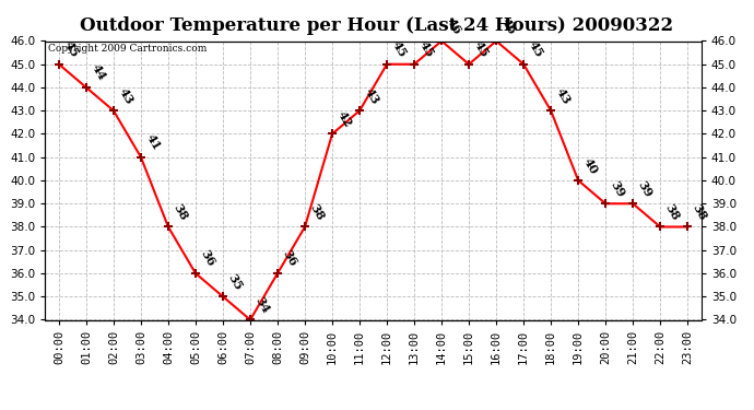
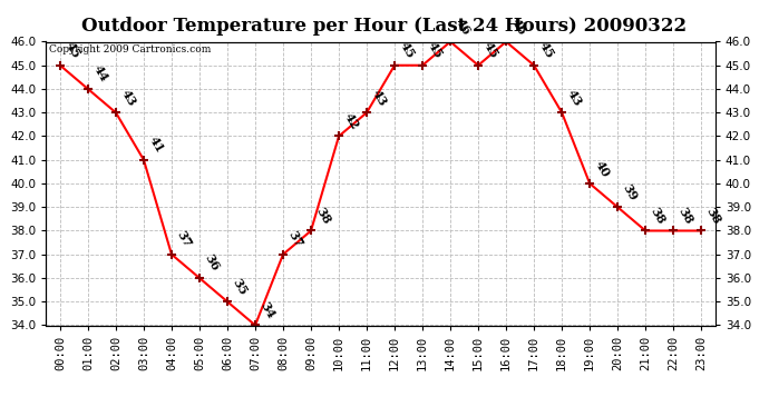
04:00: 38 -> 37
08:00: 36 -> 37
21:00: 39 -> 38
